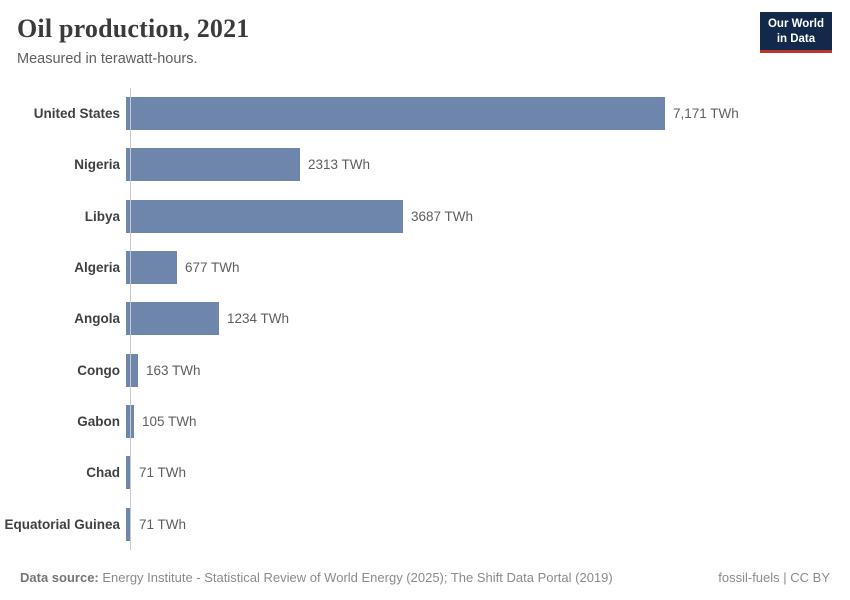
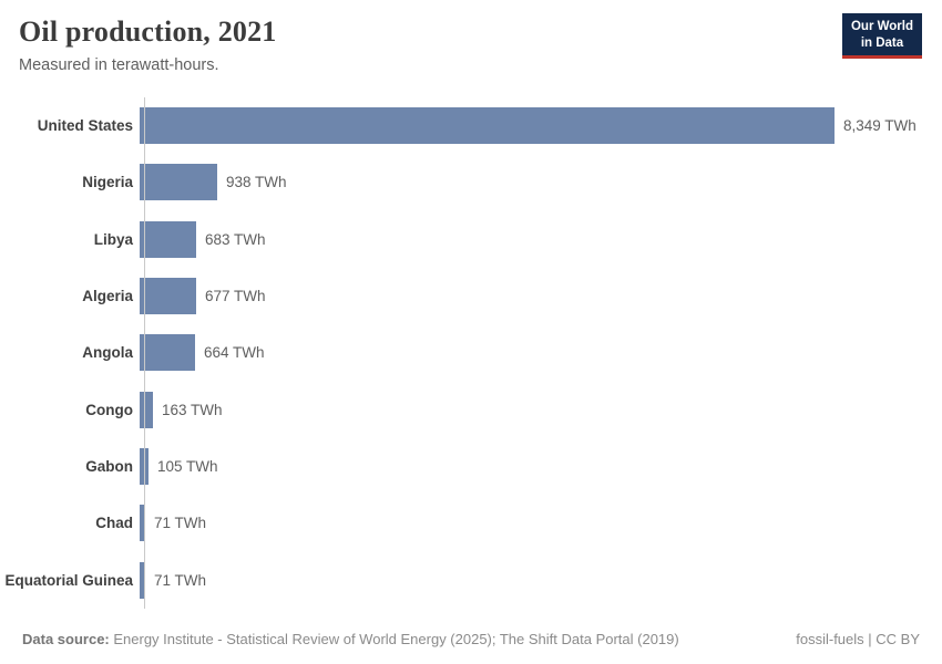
United States: 7,171 -> 8,349
Nigeria: 2313 -> 938
Libya: 3687 -> 683
Angola: 1234 -> 664
